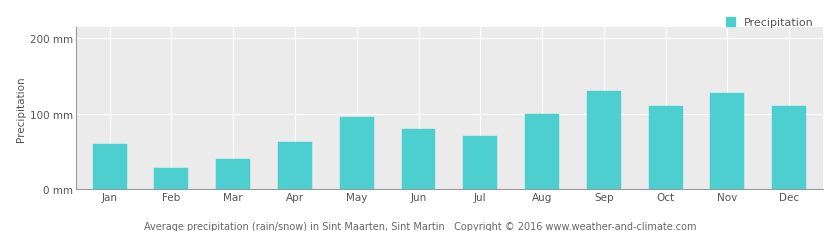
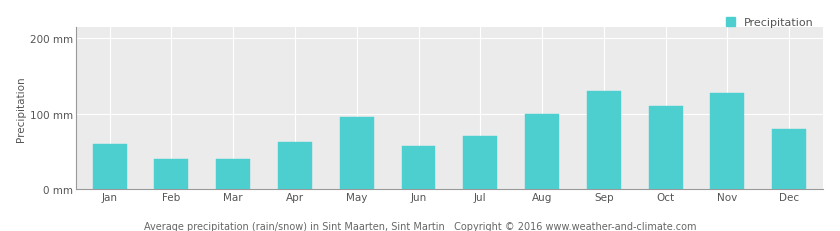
Feb: 28 mm -> 40 mm
Jun: 80 mm -> 57 mm
Dec: 110 mm -> 80 mm
